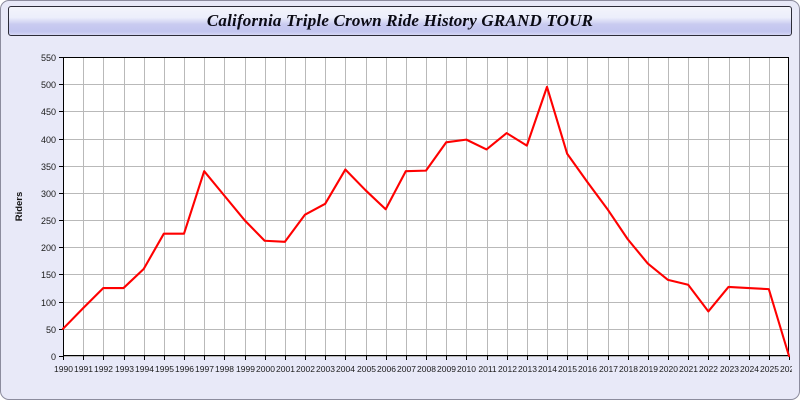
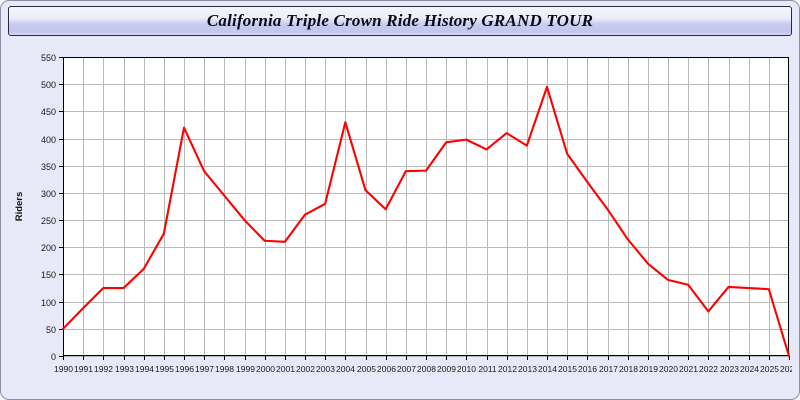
1996: 220 -> 420
2004: 340 -> 430
